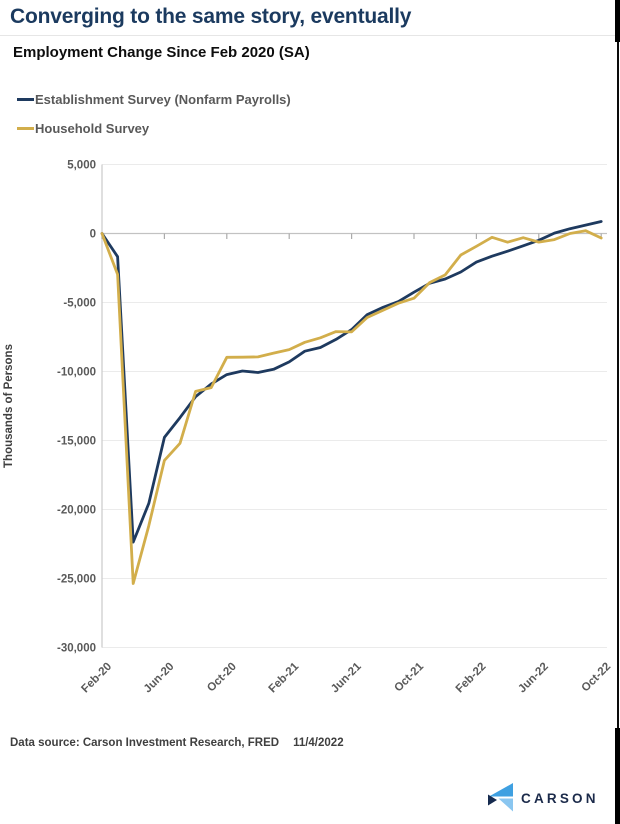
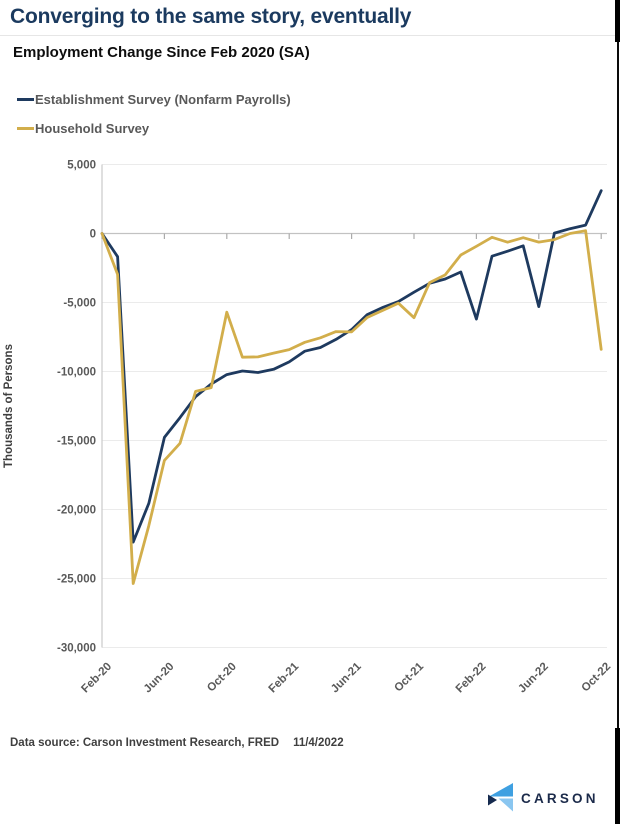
Household Survey/Oct-20: -9000 -> -5700
Household Survey/Oct-21: -4700 -> -6100
Establishment Survey (Nonfarm Payrolls)/Feb-22: -2100 -> -6200
Establishment Survey (Nonfarm Payrolls)/Jun-22: -500 -> -5300
Establishment Survey (Nonfarm Payrolls)/Oct-22: 900 -> 3100
Household Survey/Oct-22: -300 -> -8400
